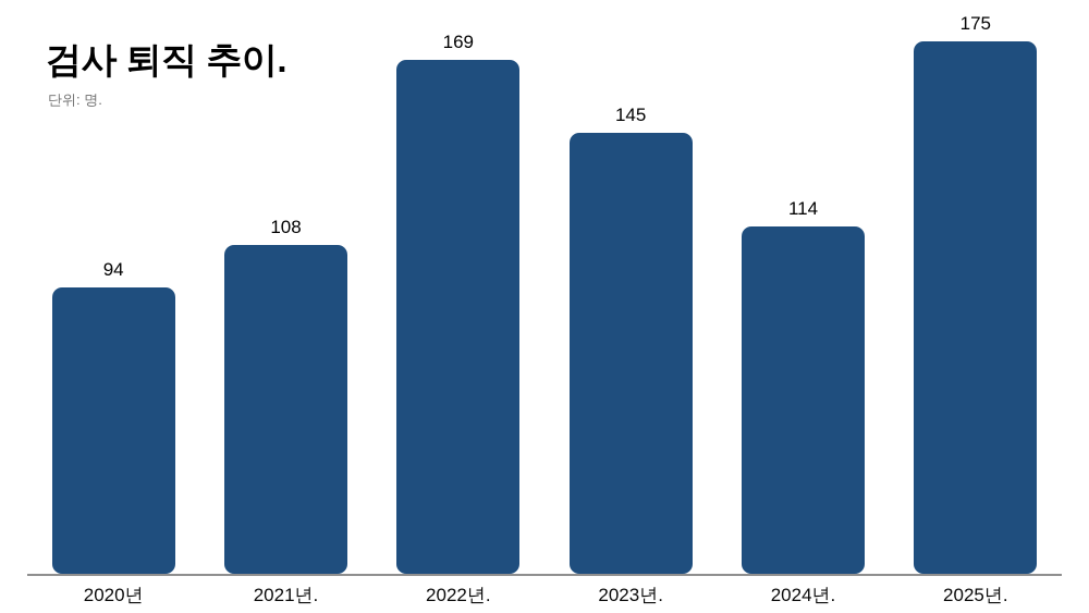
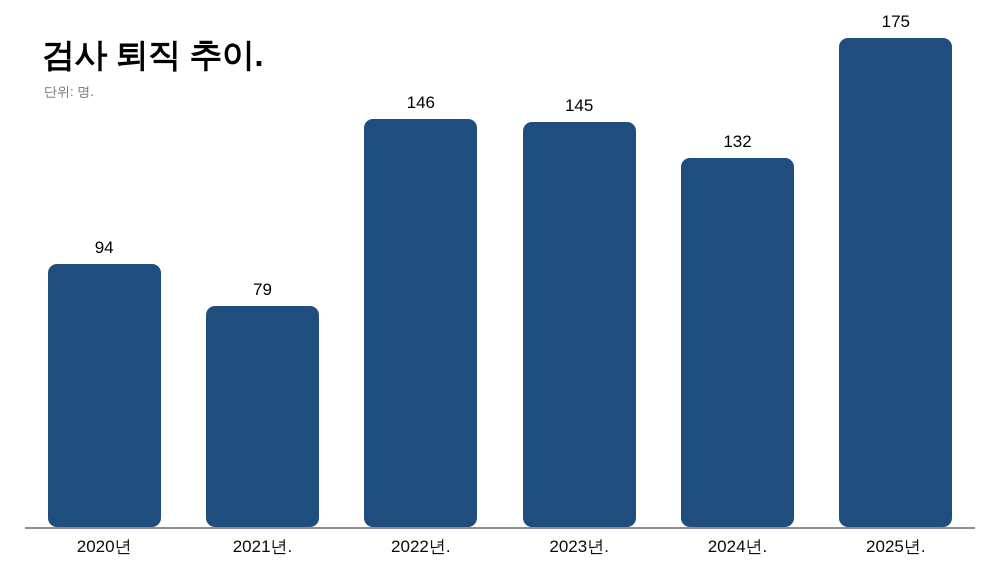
2021년.: 108 -> 79
2022년.: 169 -> 146
2024년.: 114 -> 132
